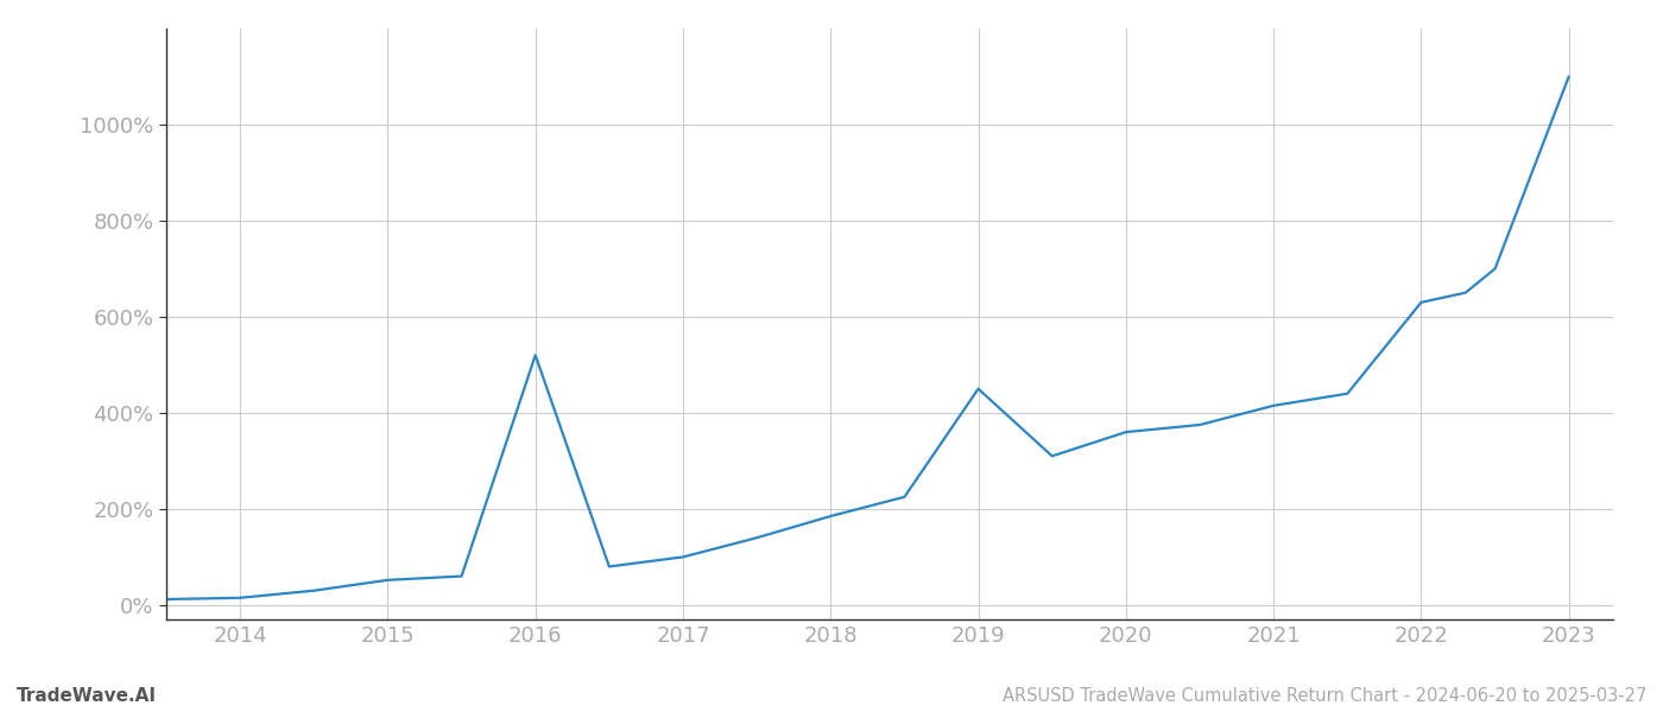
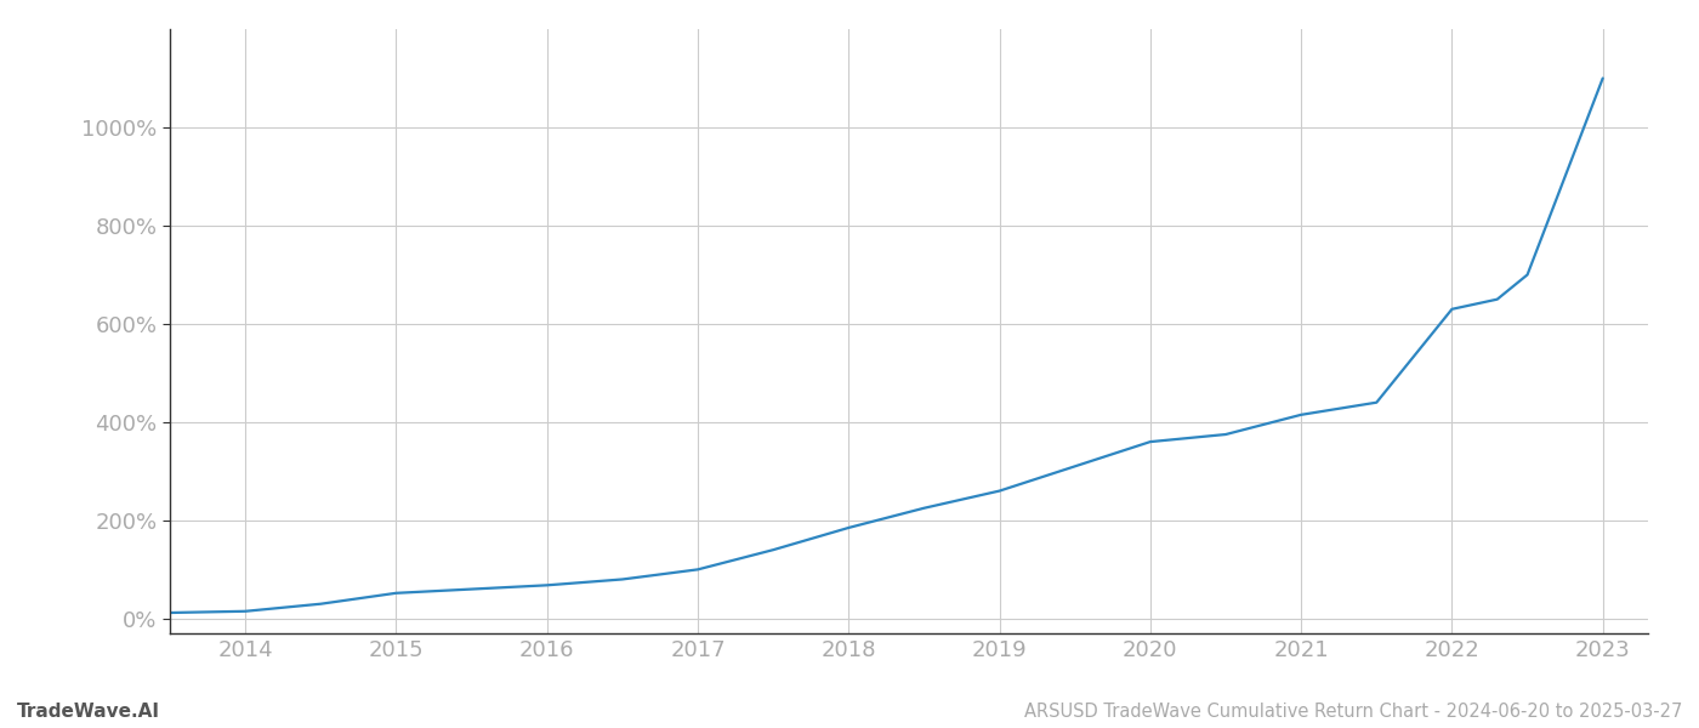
2016: 520% -> 68%
2019: 450% -> 260%
